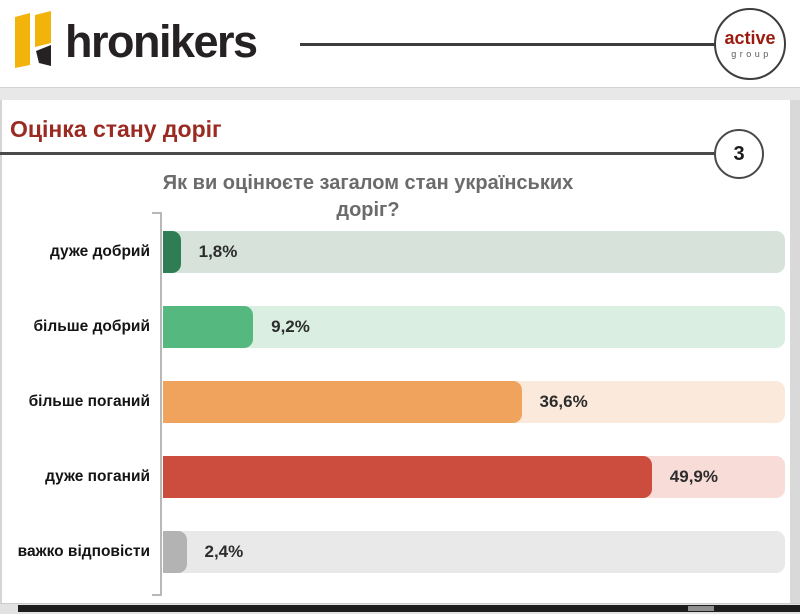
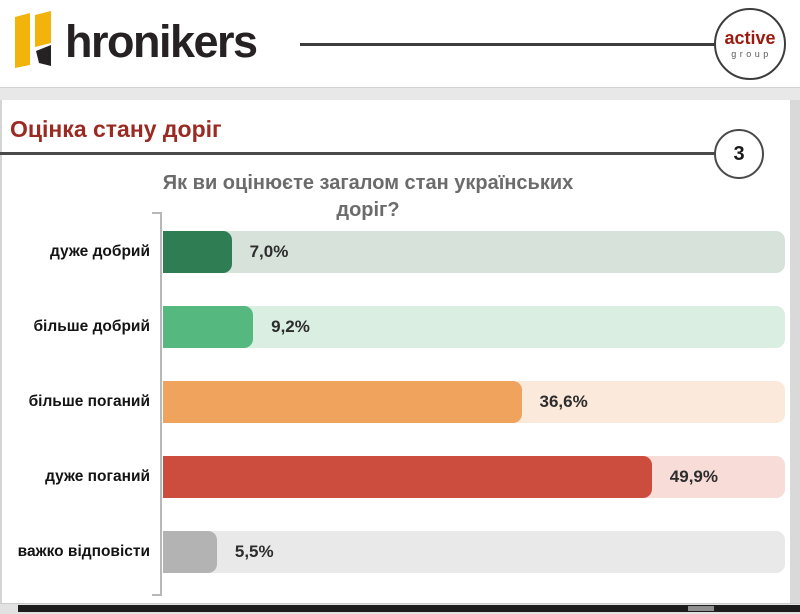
дуже добрий: 1,8% -> 7,0%
важко відповісти: 2,4% -> 5,5%
